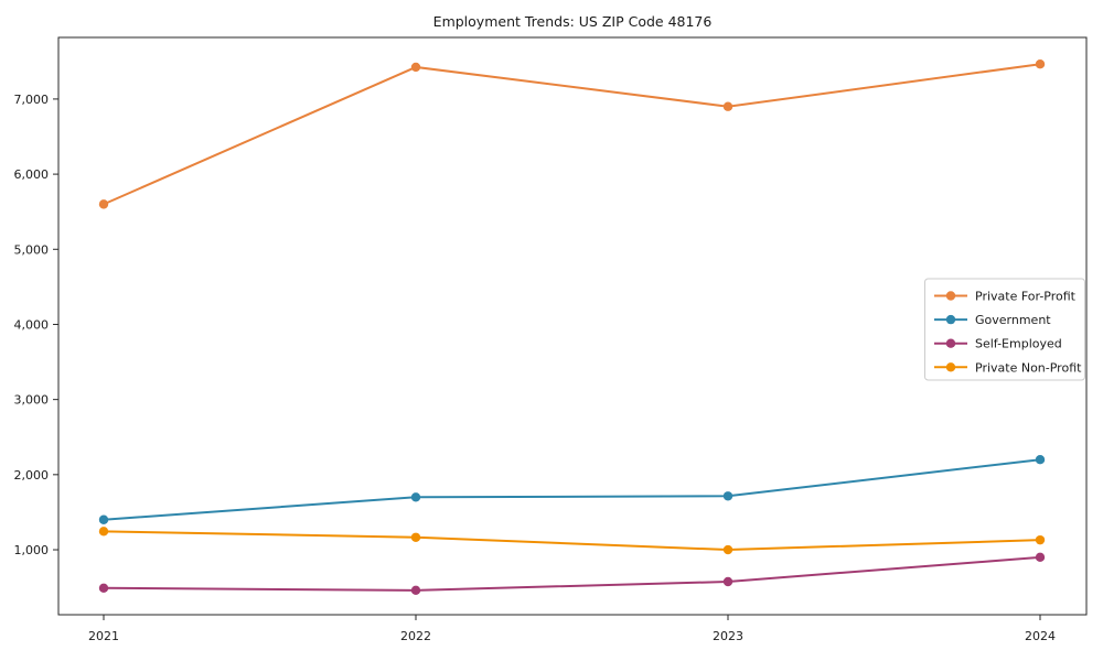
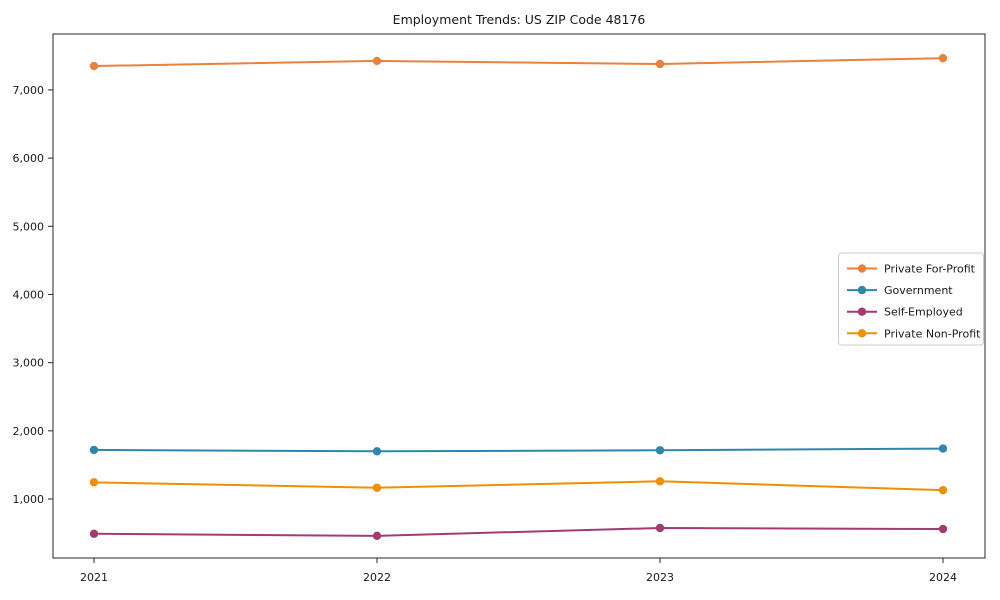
Private For-Profit/2021: 5600 -> 7400
Government/2021: 1400 -> 1700
Private For-Profit/2023: 6900 -> 7400
Private Non-Profit/2023: 1000 -> 1300
Government/2024: 2200 -> 1700
Self-Employed/2024: 900 -> 600
